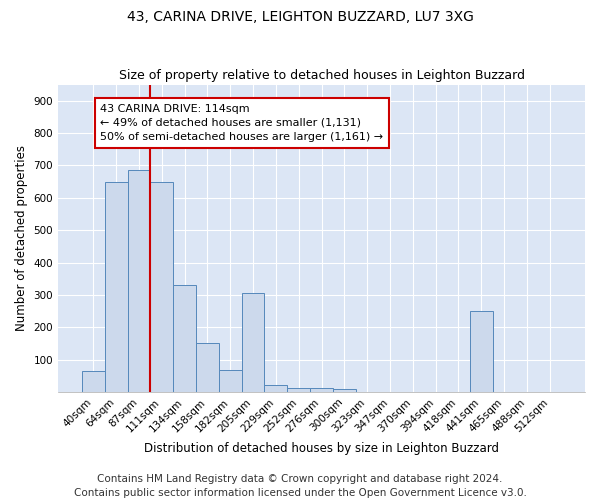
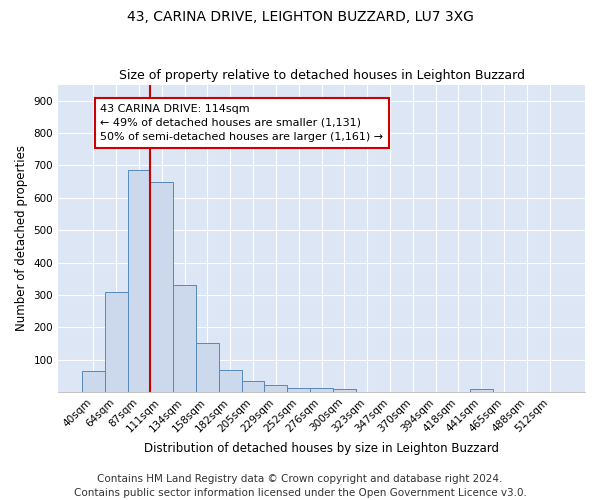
64sqm: 650 -> 310
205sqm: 305 -> 35
441sqm: 250 -> 10
